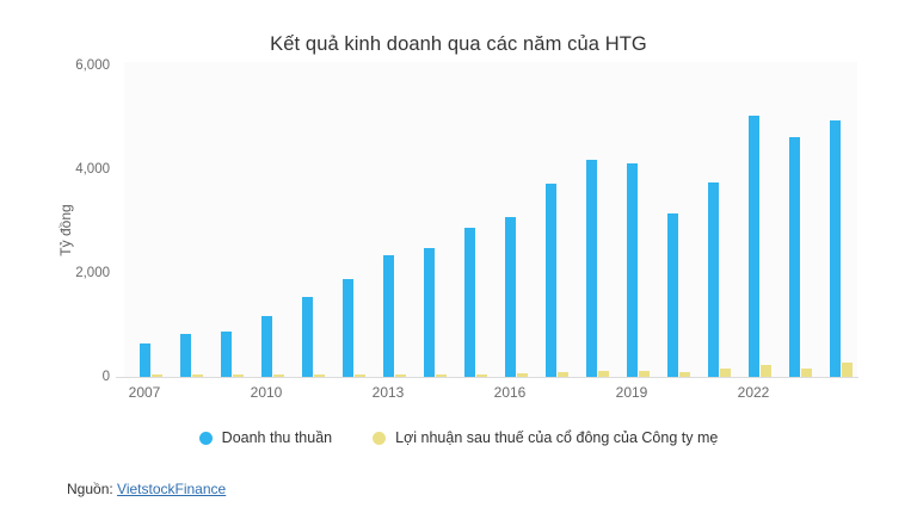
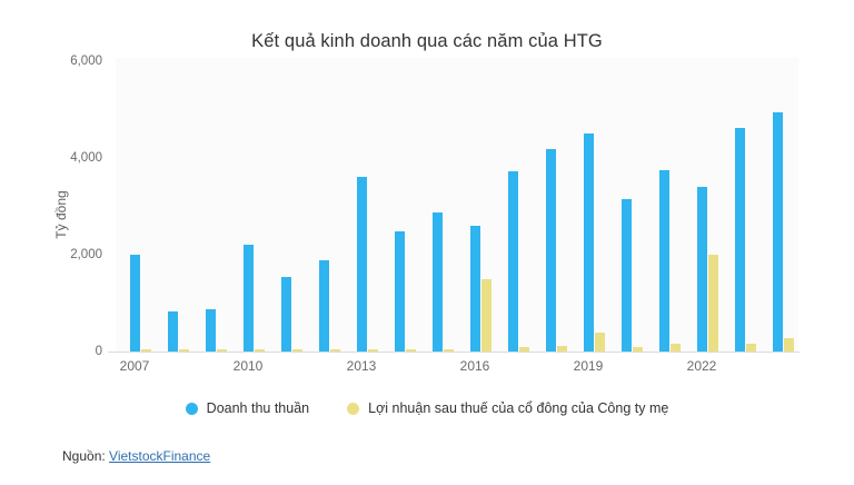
Doanh thu thuần/2007: 600 -> 2000
Doanh thu thuần/2010: 1200 -> 2200
Doanh thu thuần/2013: 2300 -> 3600
Doanh thu thuần/2016: 3100 -> 2600
Lợi nhuận sau thuế của cổ đông của Công ty mẹ/2016: 100 -> 1500
Doanh thu thuần/2019: 4100 -> 4500
Lợi nhuận sau thuế của cổ đông của Công ty mẹ/2019: 100 -> 400
Doanh thu thuần/2022: 5000 -> 3400
Lợi nhuận sau thuế của cổ đông của Công ty mẹ/2022: 200 -> 2000
